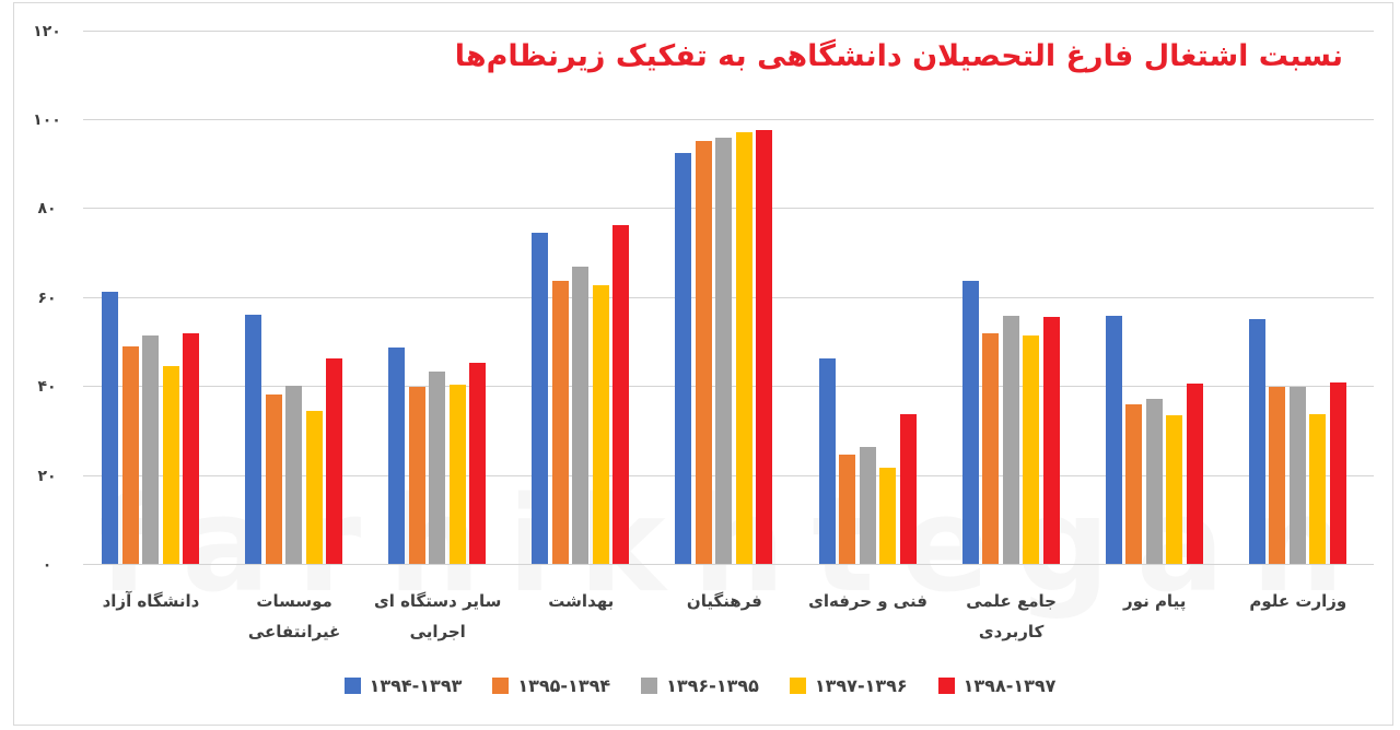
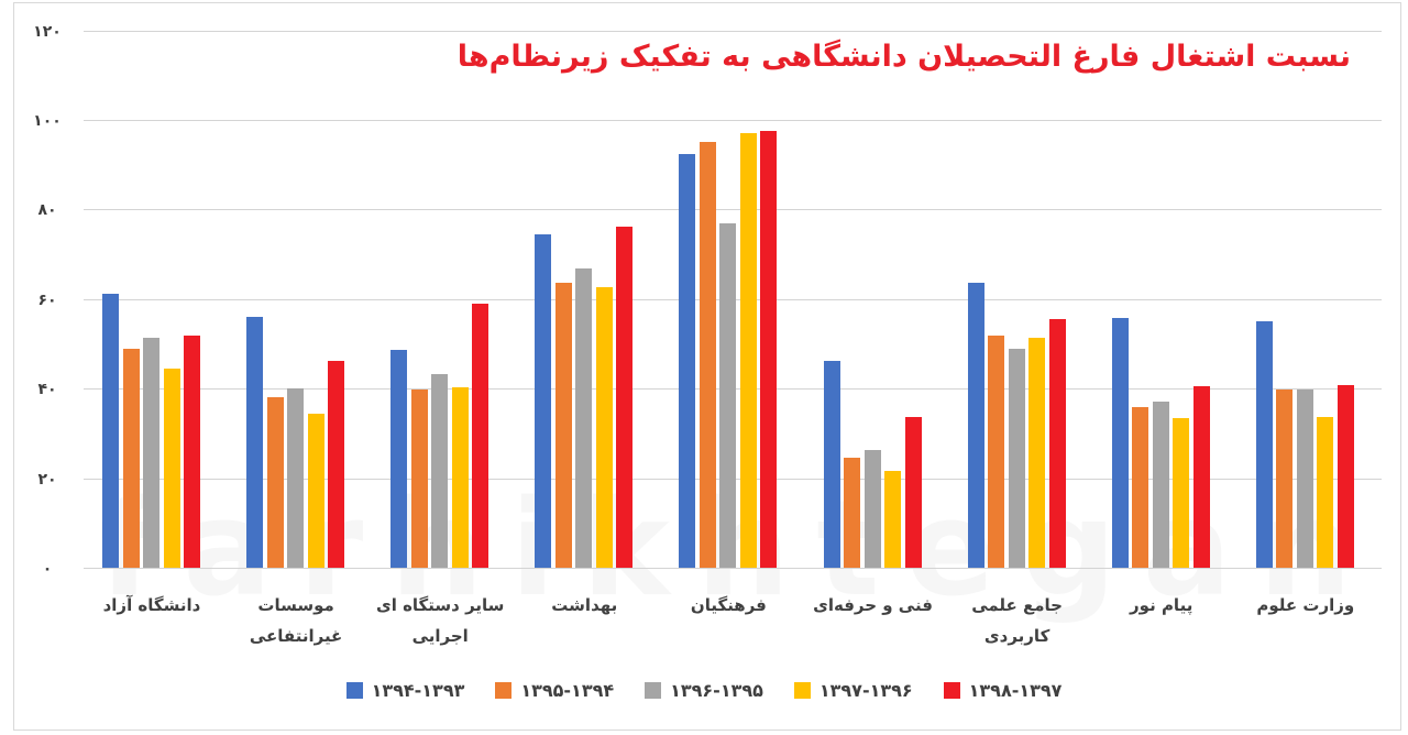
۱۳۹۸-۱۳۹۷/سایر دستگاه ای اجرایی: 45 -> 59
۱۳۹۶-۱۳۹۵/فرهنگیان: 96 -> 77
۱۳۹۶-۱۳۹۵/جامع علمی کاربردی: 56 -> 49
